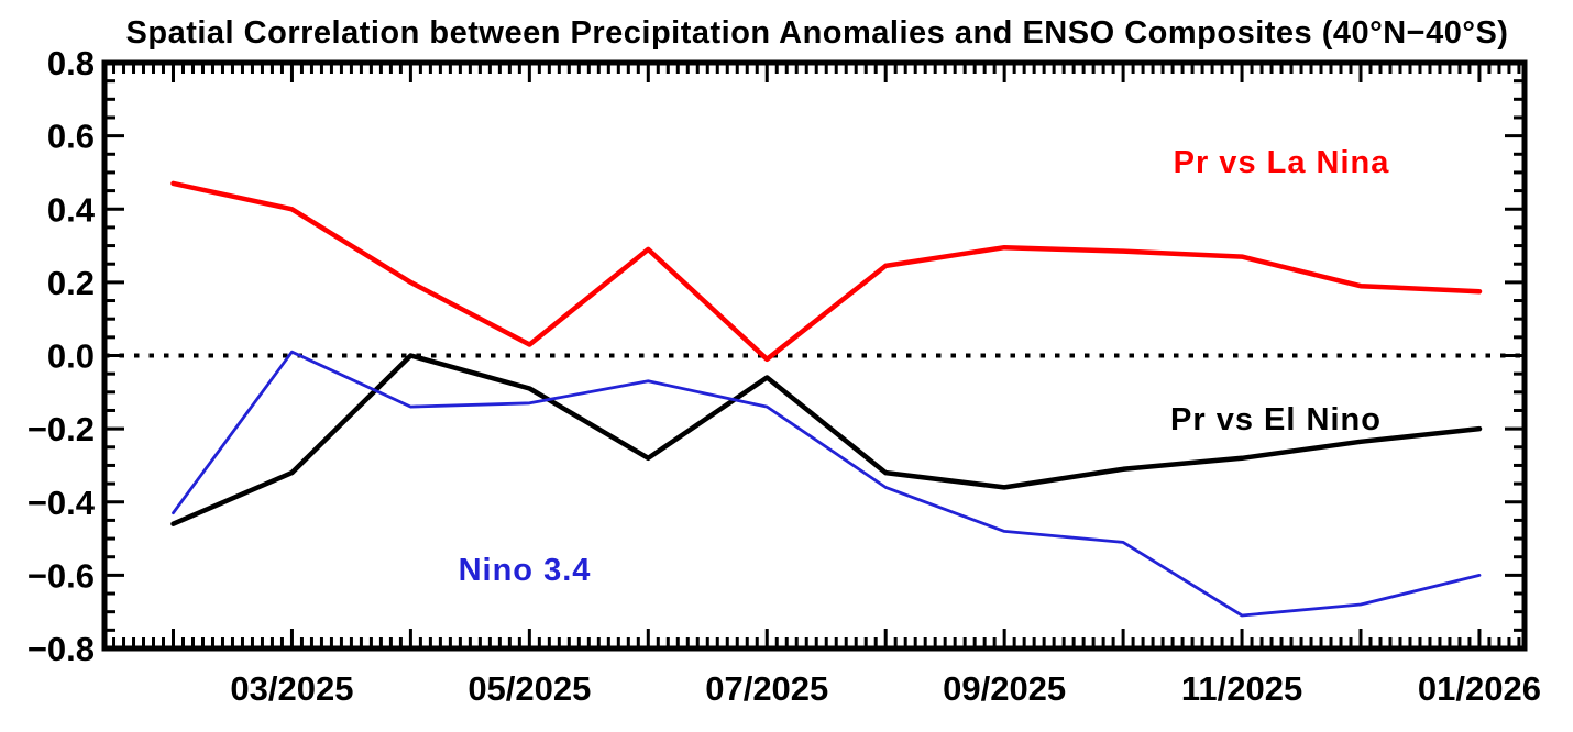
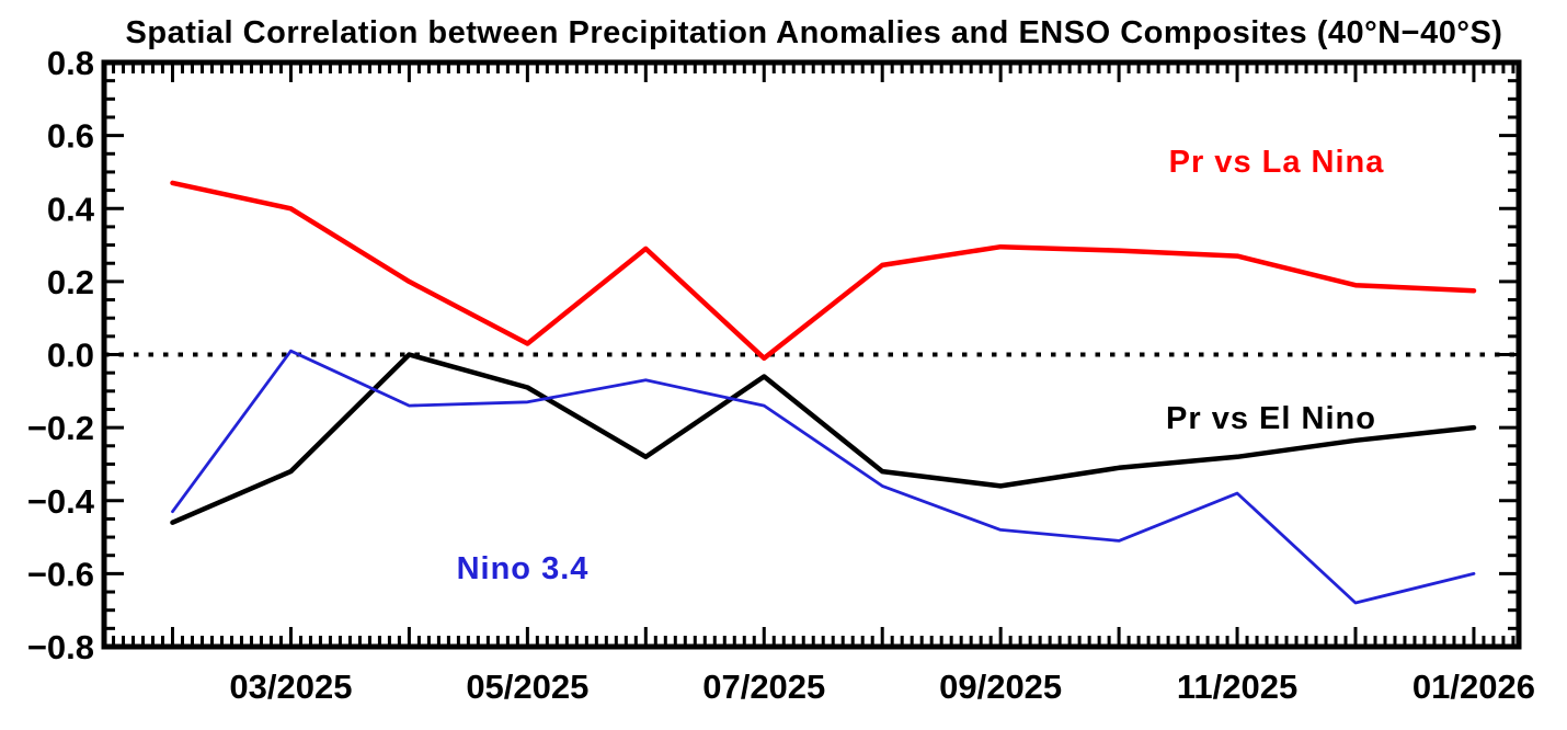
Nino 3.4/11/2025: -0.71 -> -0.38
